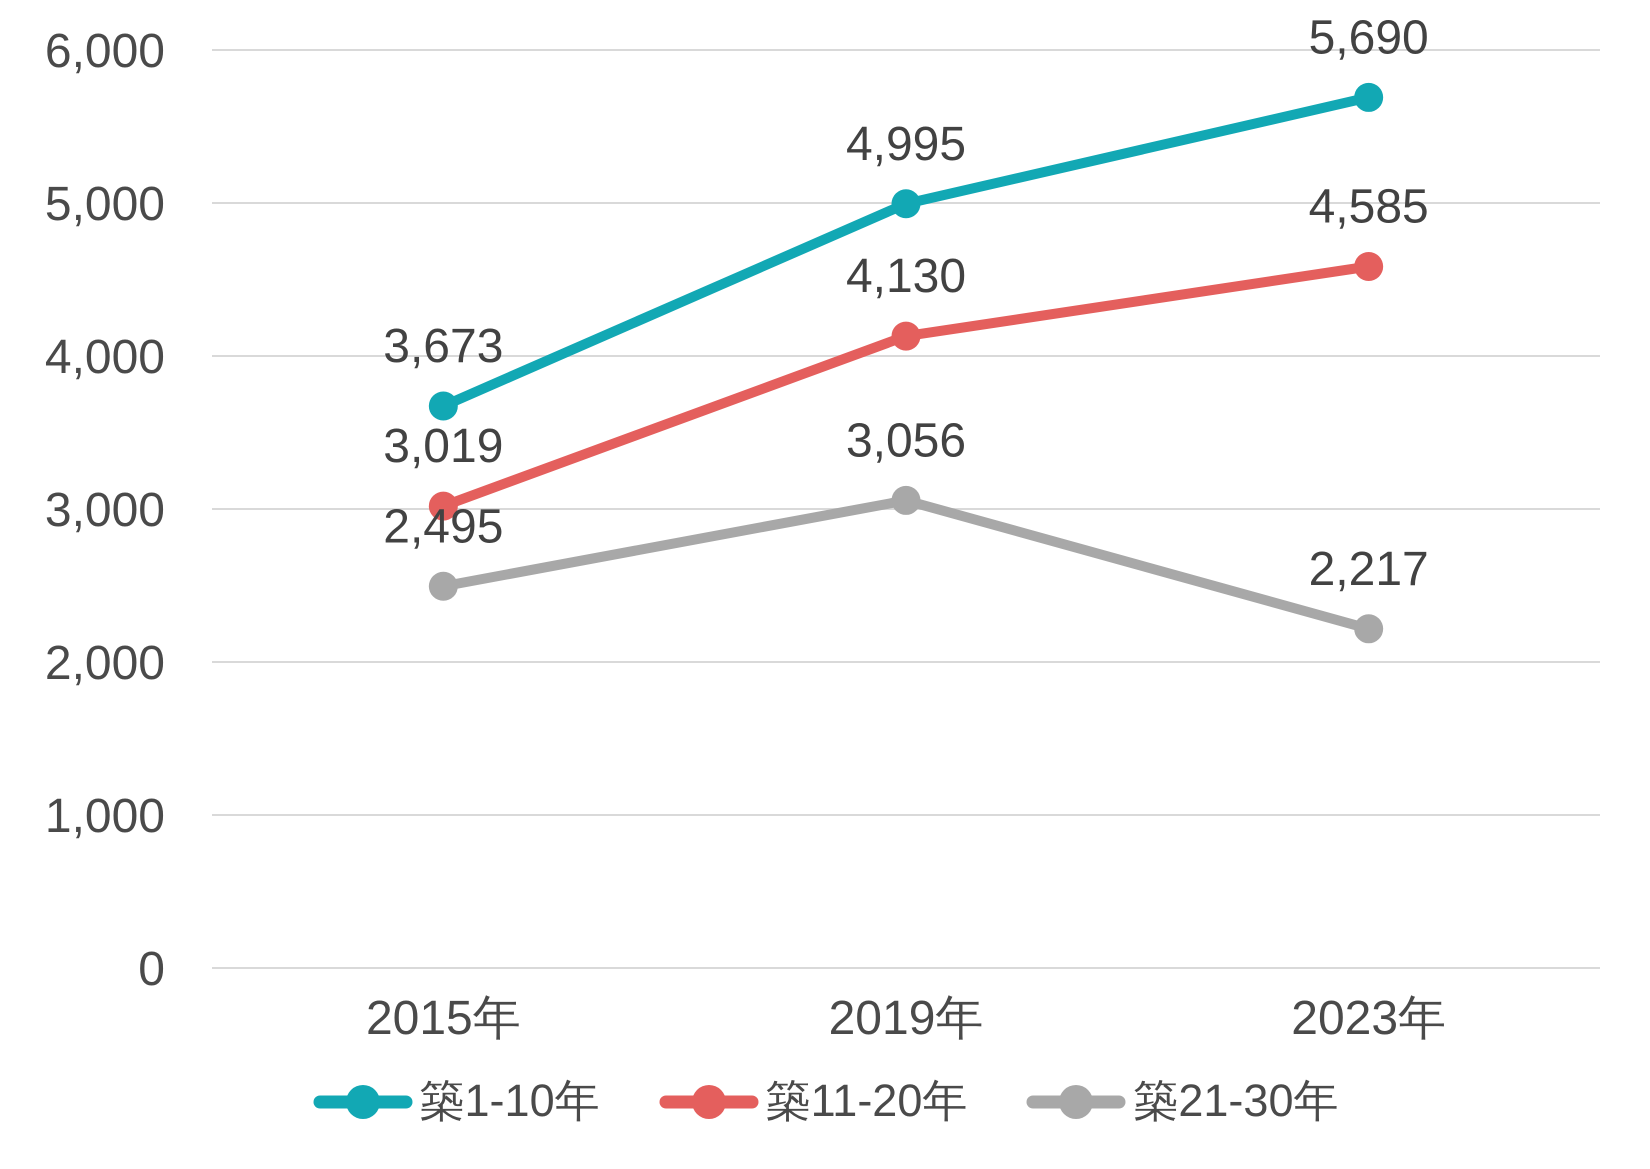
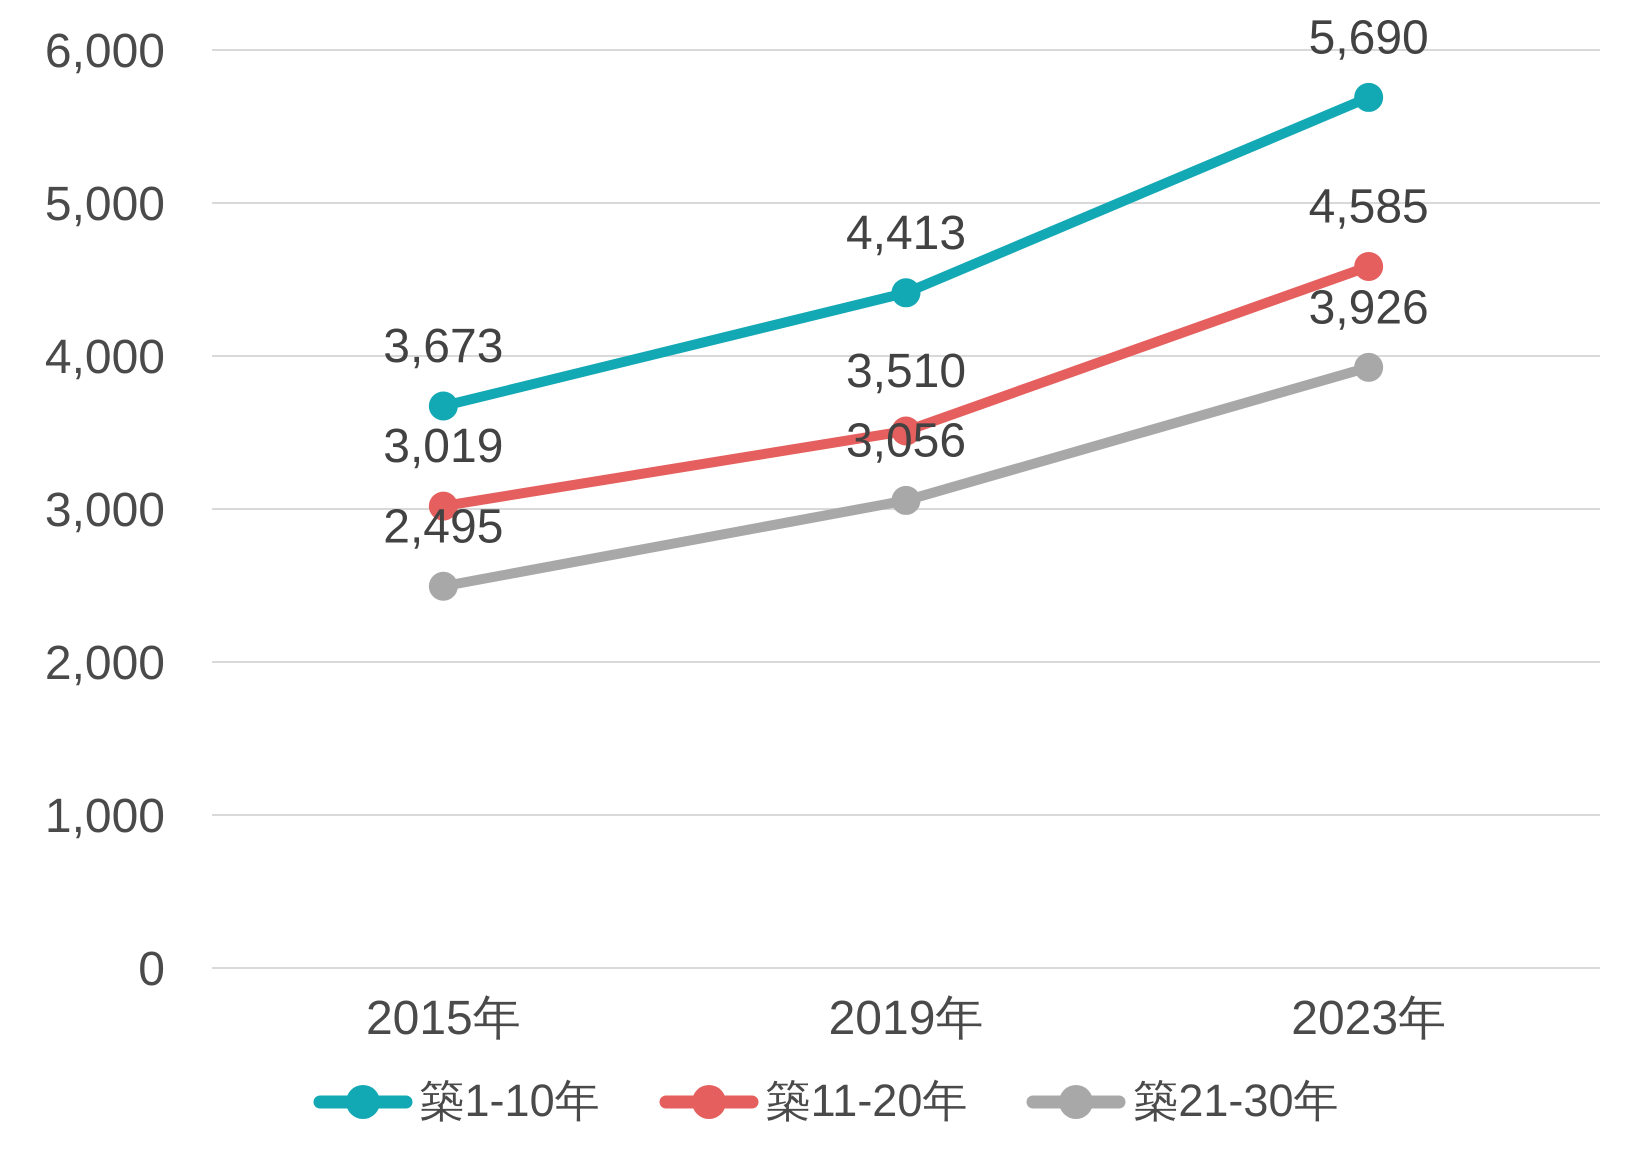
築1-10年/2019年: 4,995 -> 4,413
築11-20年/2019年: 4,130 -> 3,510
築21-30年/2023年: 2,217 -> 3,926
